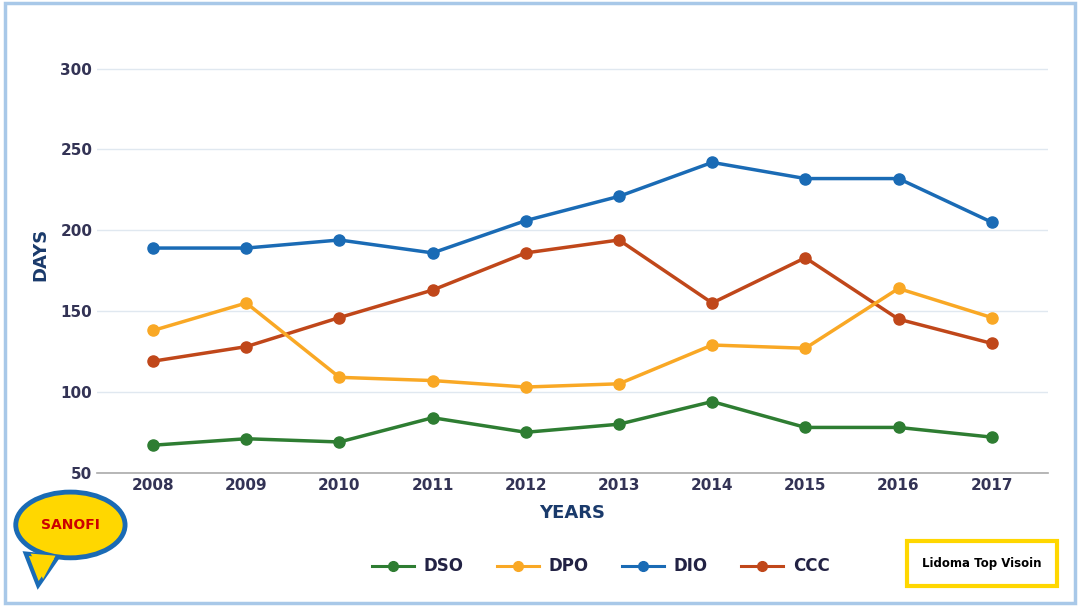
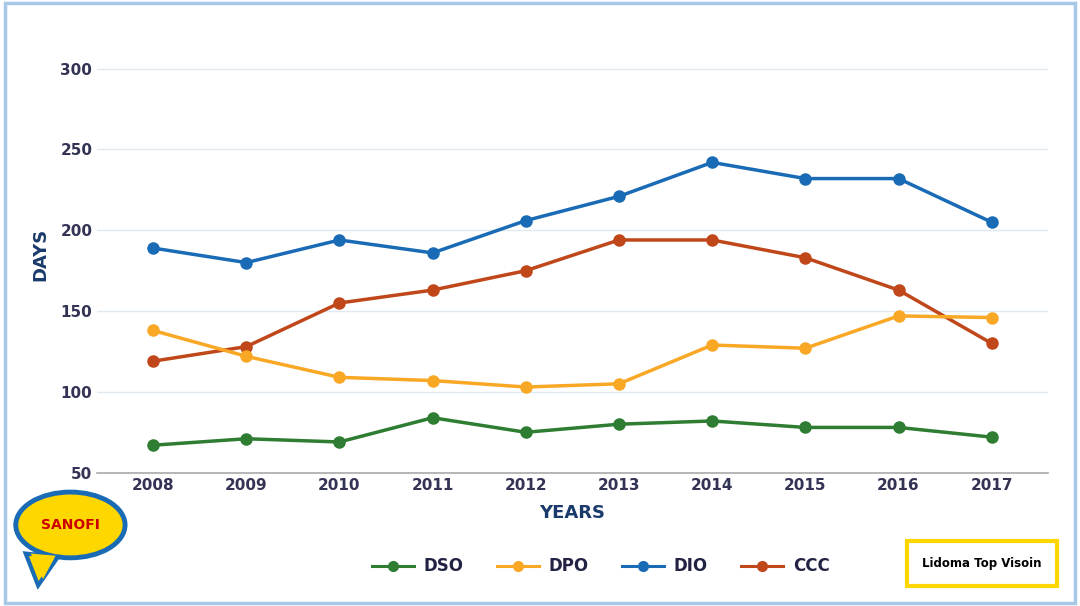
DPO/2009: 155 -> 122
DIO/2009: 189 -> 180
CCC/2010: 146 -> 155
CCC/2012: 186 -> 175
DSO/2014: 94 -> 82
CCC/2014: 155 -> 194
DPO/2016: 164 -> 147
CCC/2016: 145 -> 163
